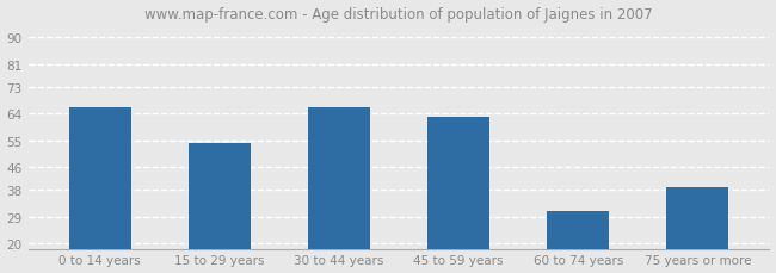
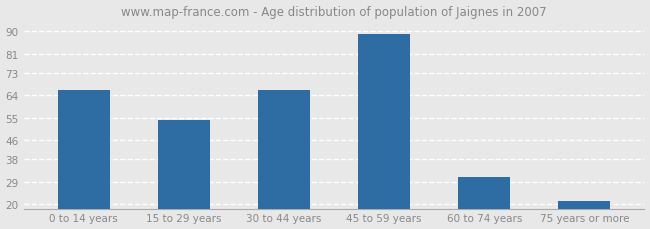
45 to 59 years: 63 -> 89
75 years or more: 39 -> 21
